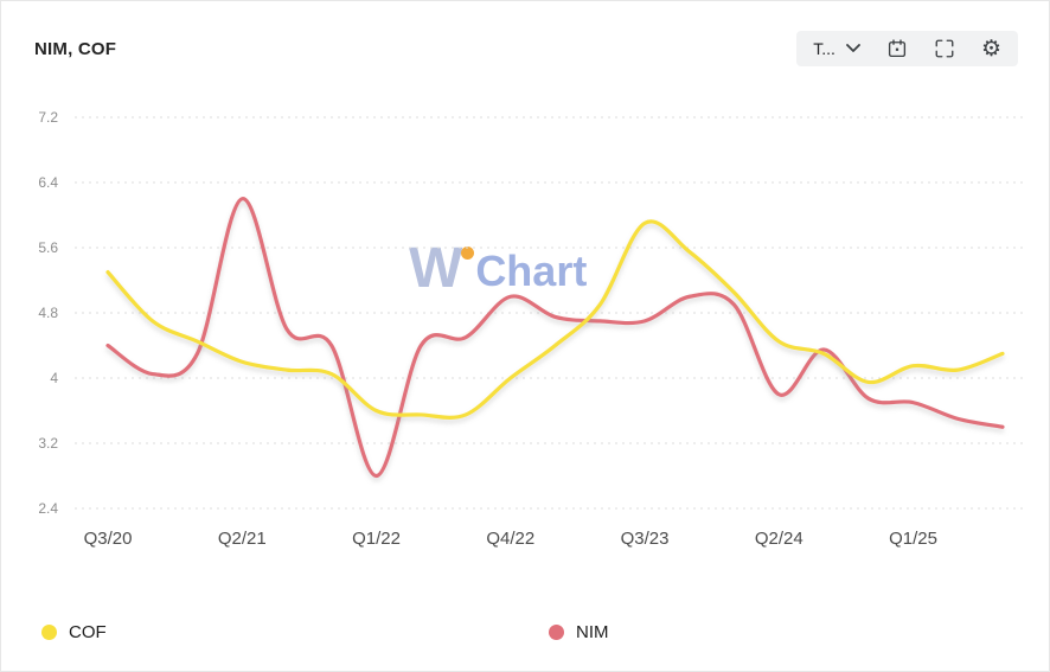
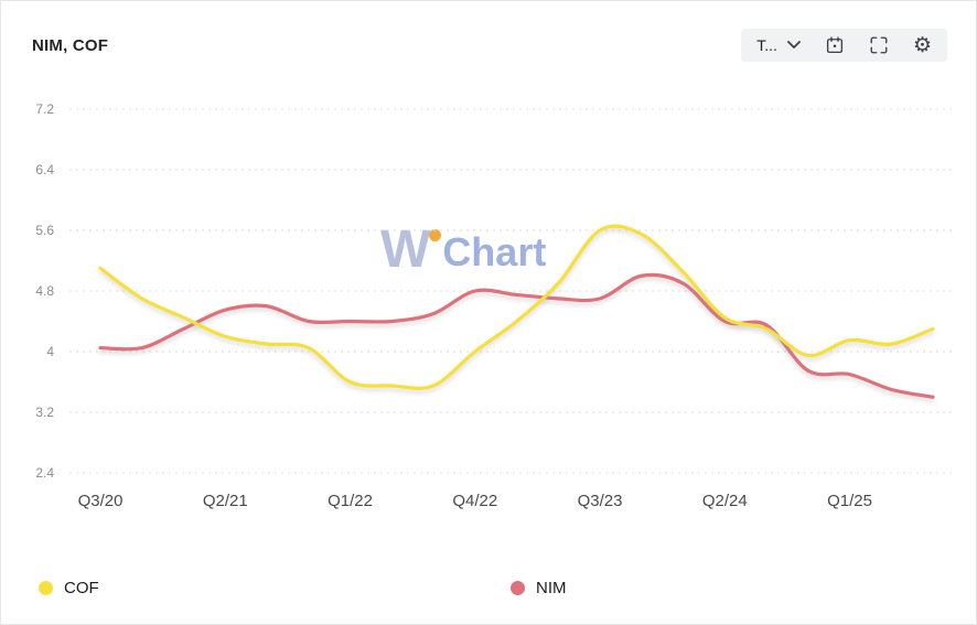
COF/Q3/20: 5.3 -> 5.1
NIM/Q3/20: 4.4 -> 4.0
NIM/Q2/21: 6.2 -> 4.5
NIM/Q1/22: 2.8 -> 4.4
NIM/Q4/22: 5.0 -> 4.8
COF/Q3/23: 5.9 -> 5.6
NIM/Q2/24: 3.8 -> 4.4
